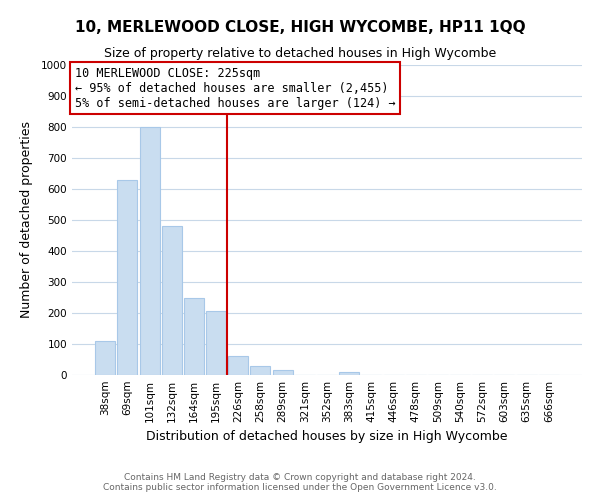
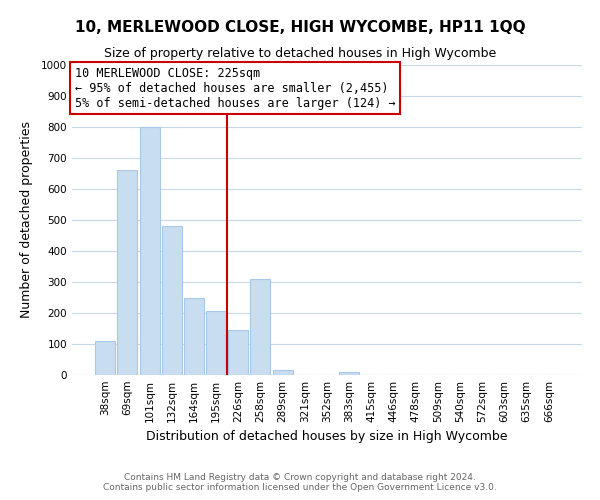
69sqm: 630 -> 660
226sqm: 60 -> 145
258sqm: 30 -> 310
